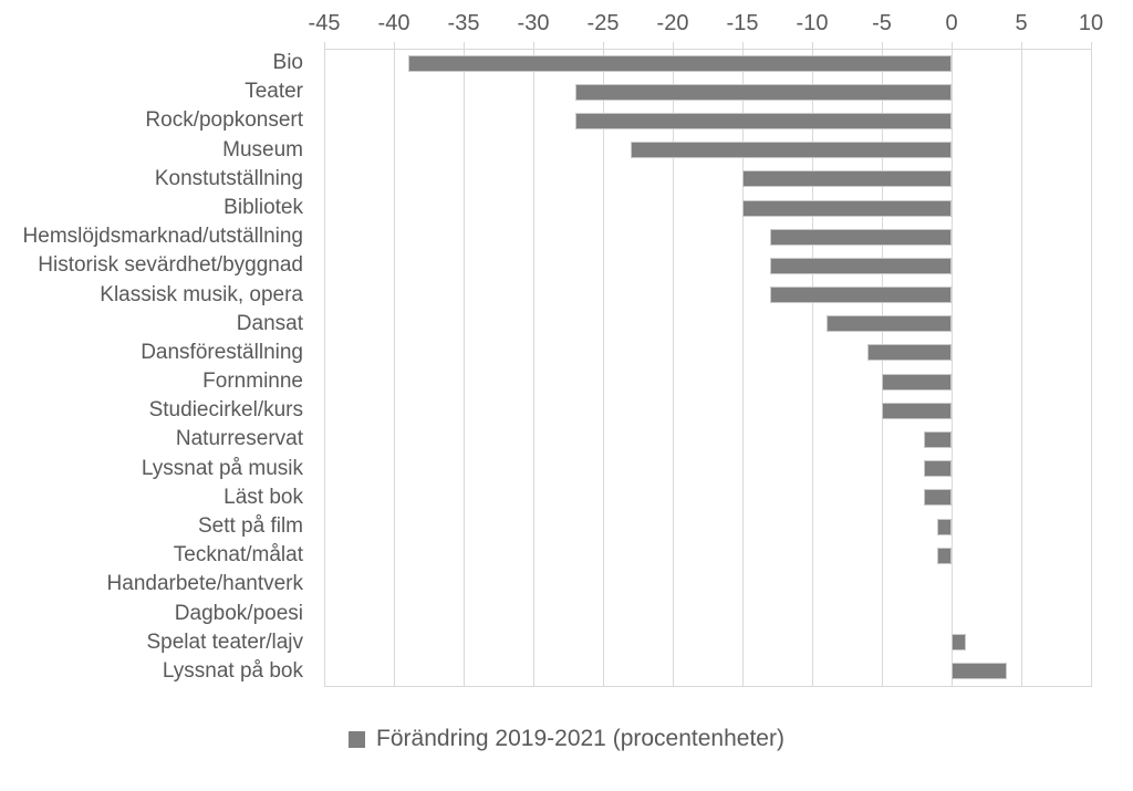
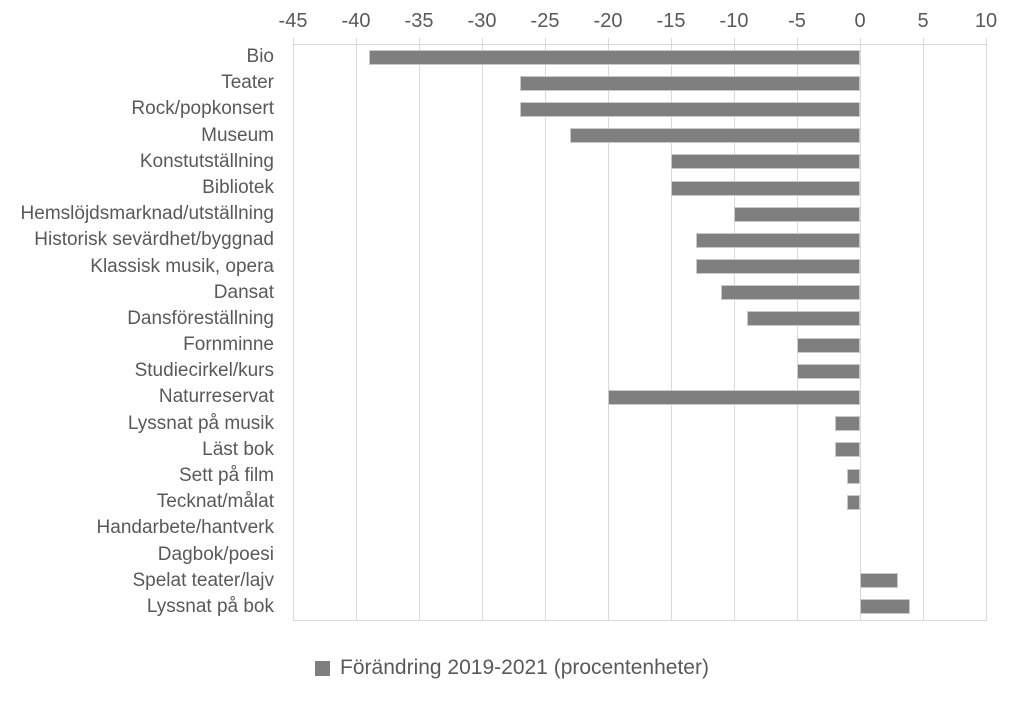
Hemslöjdsmarknad/utställning: -13 -> -10
Dansat: -9 -> -11
Dansföreställning: -6 -> -9
Naturreservat: -2 -> -20
Spelat teater/lajv: 1 -> 3
